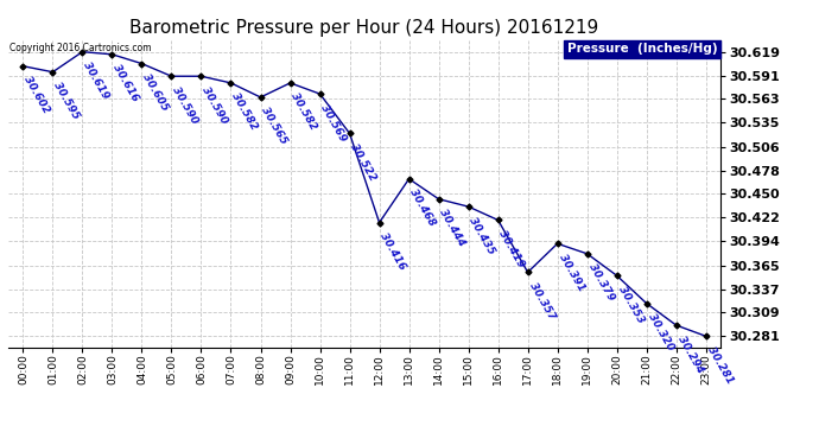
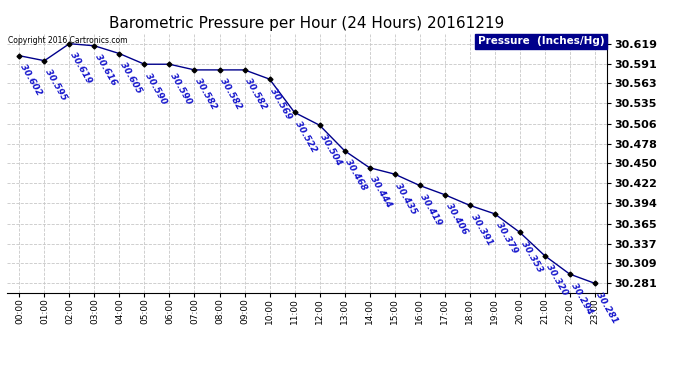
08:00: 30.565 -> 30.582
12:00: 30.416 -> 30.504
17:00: 30.357 -> 30.406
